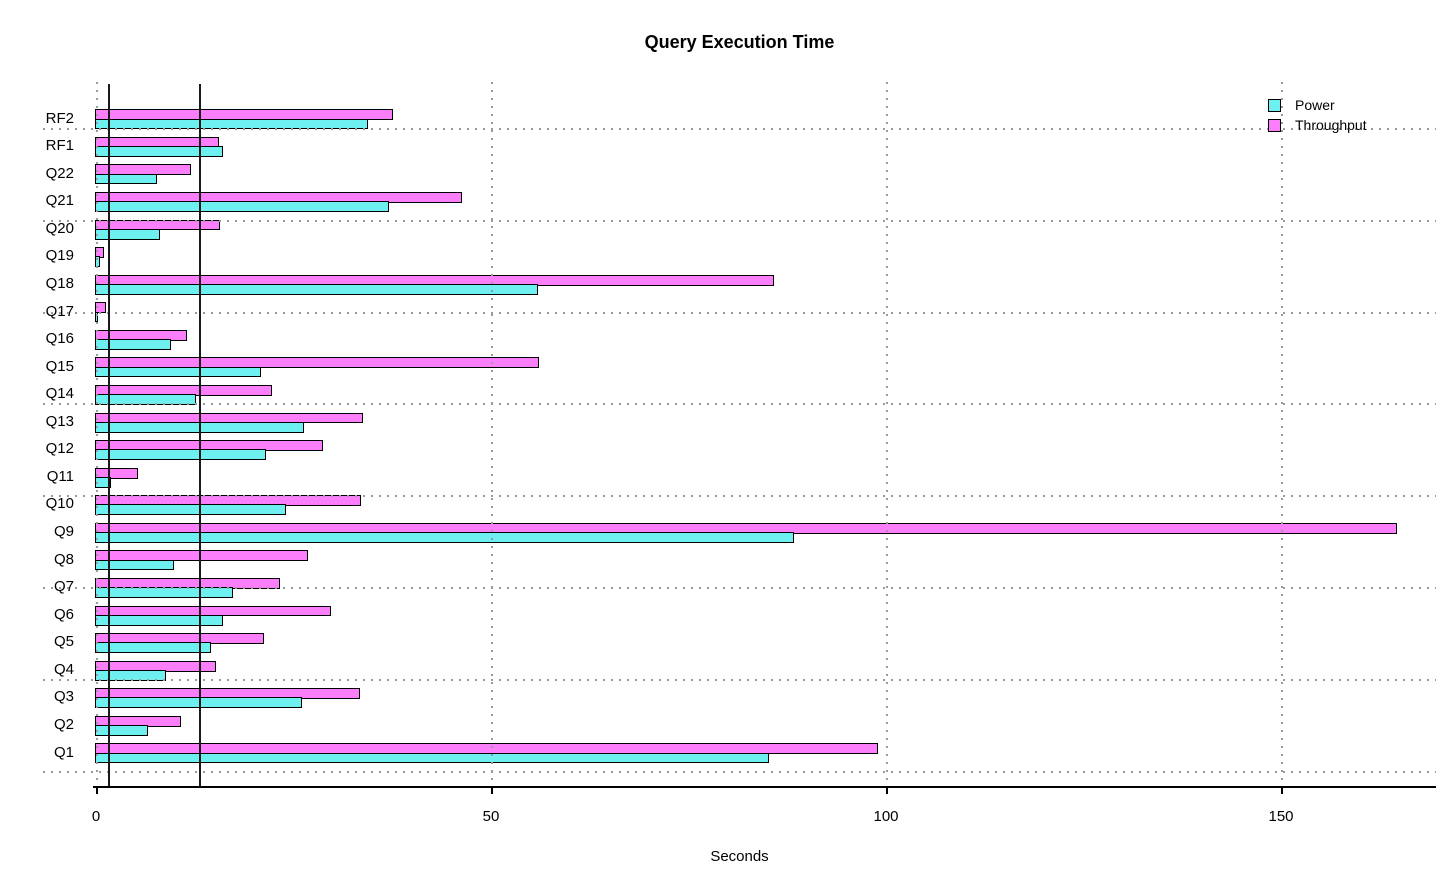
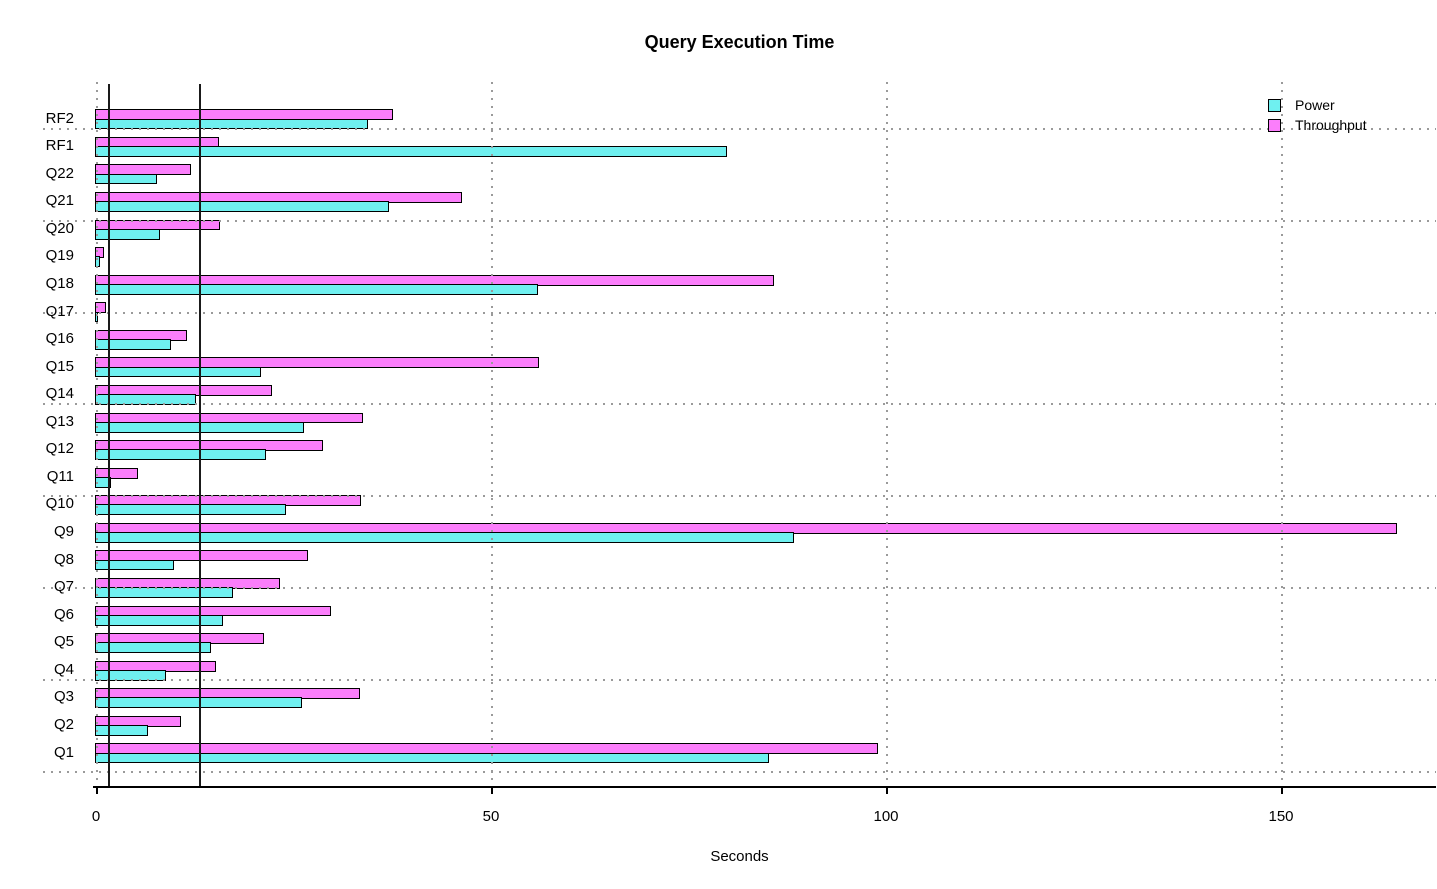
Power/RF1: 16 -> 80
